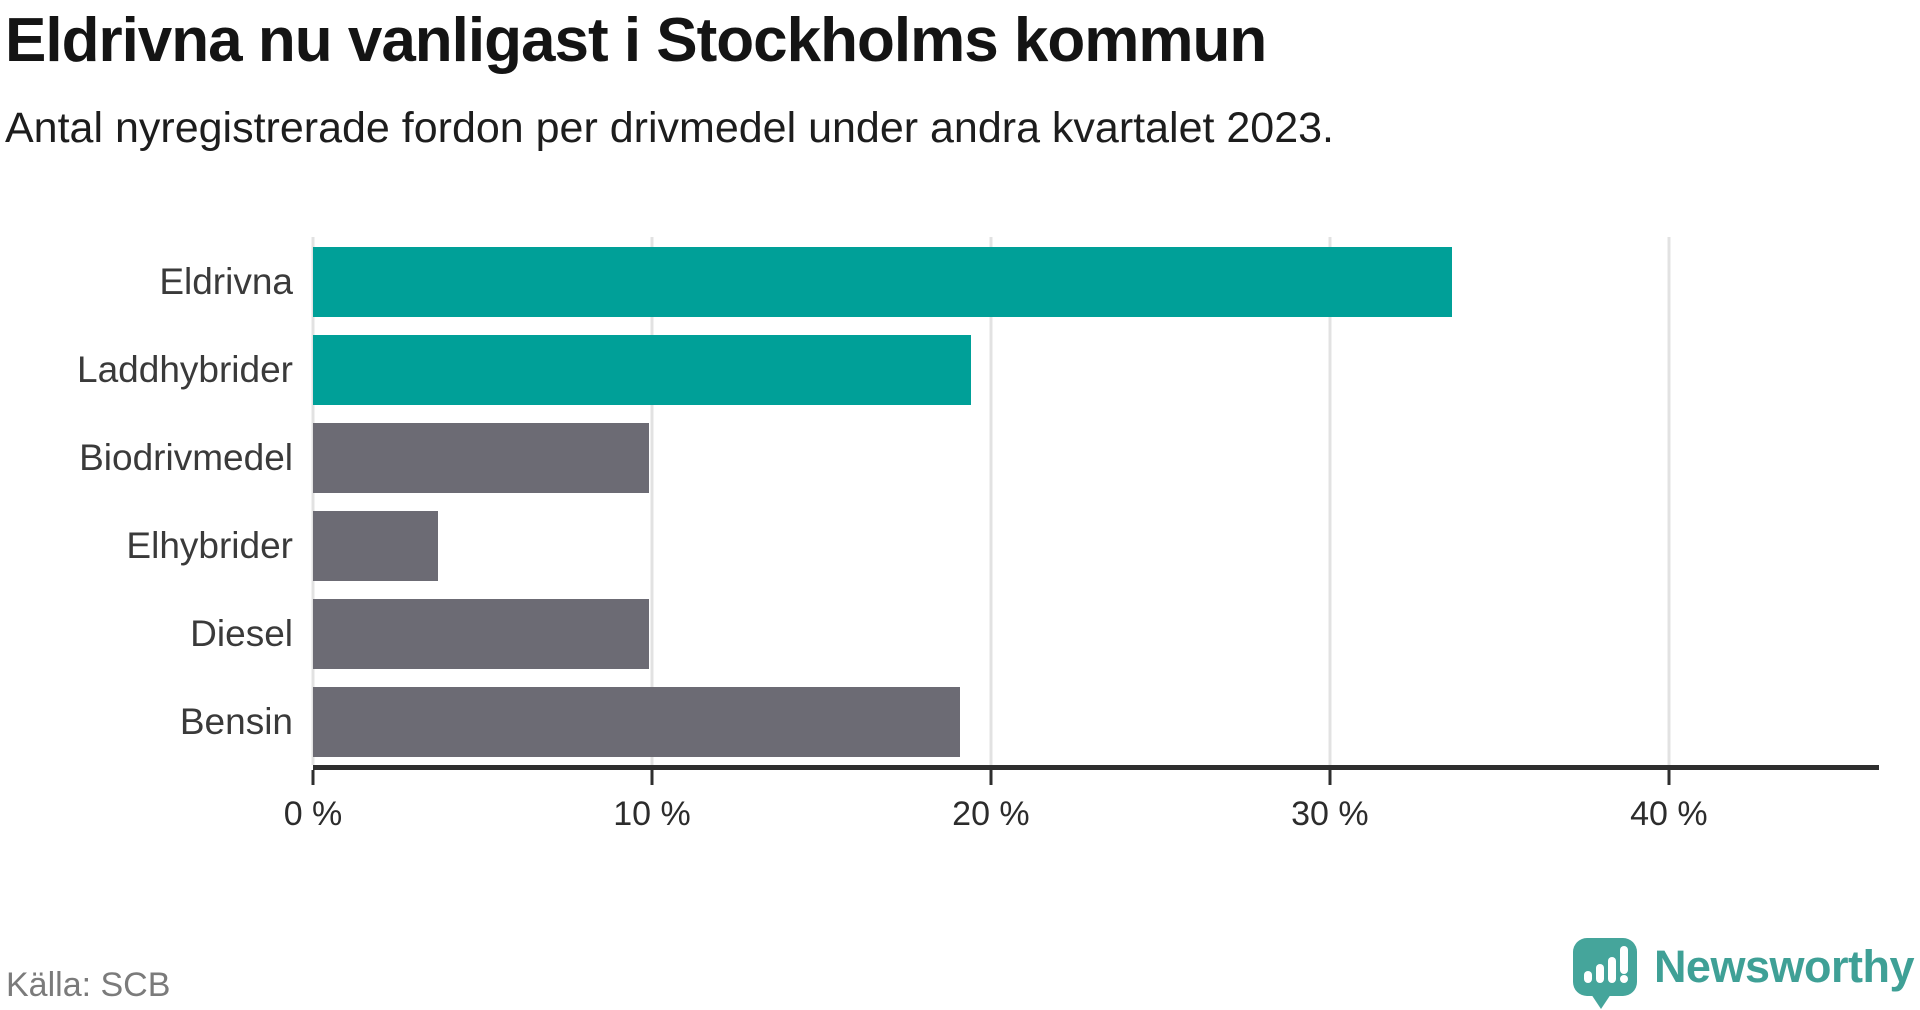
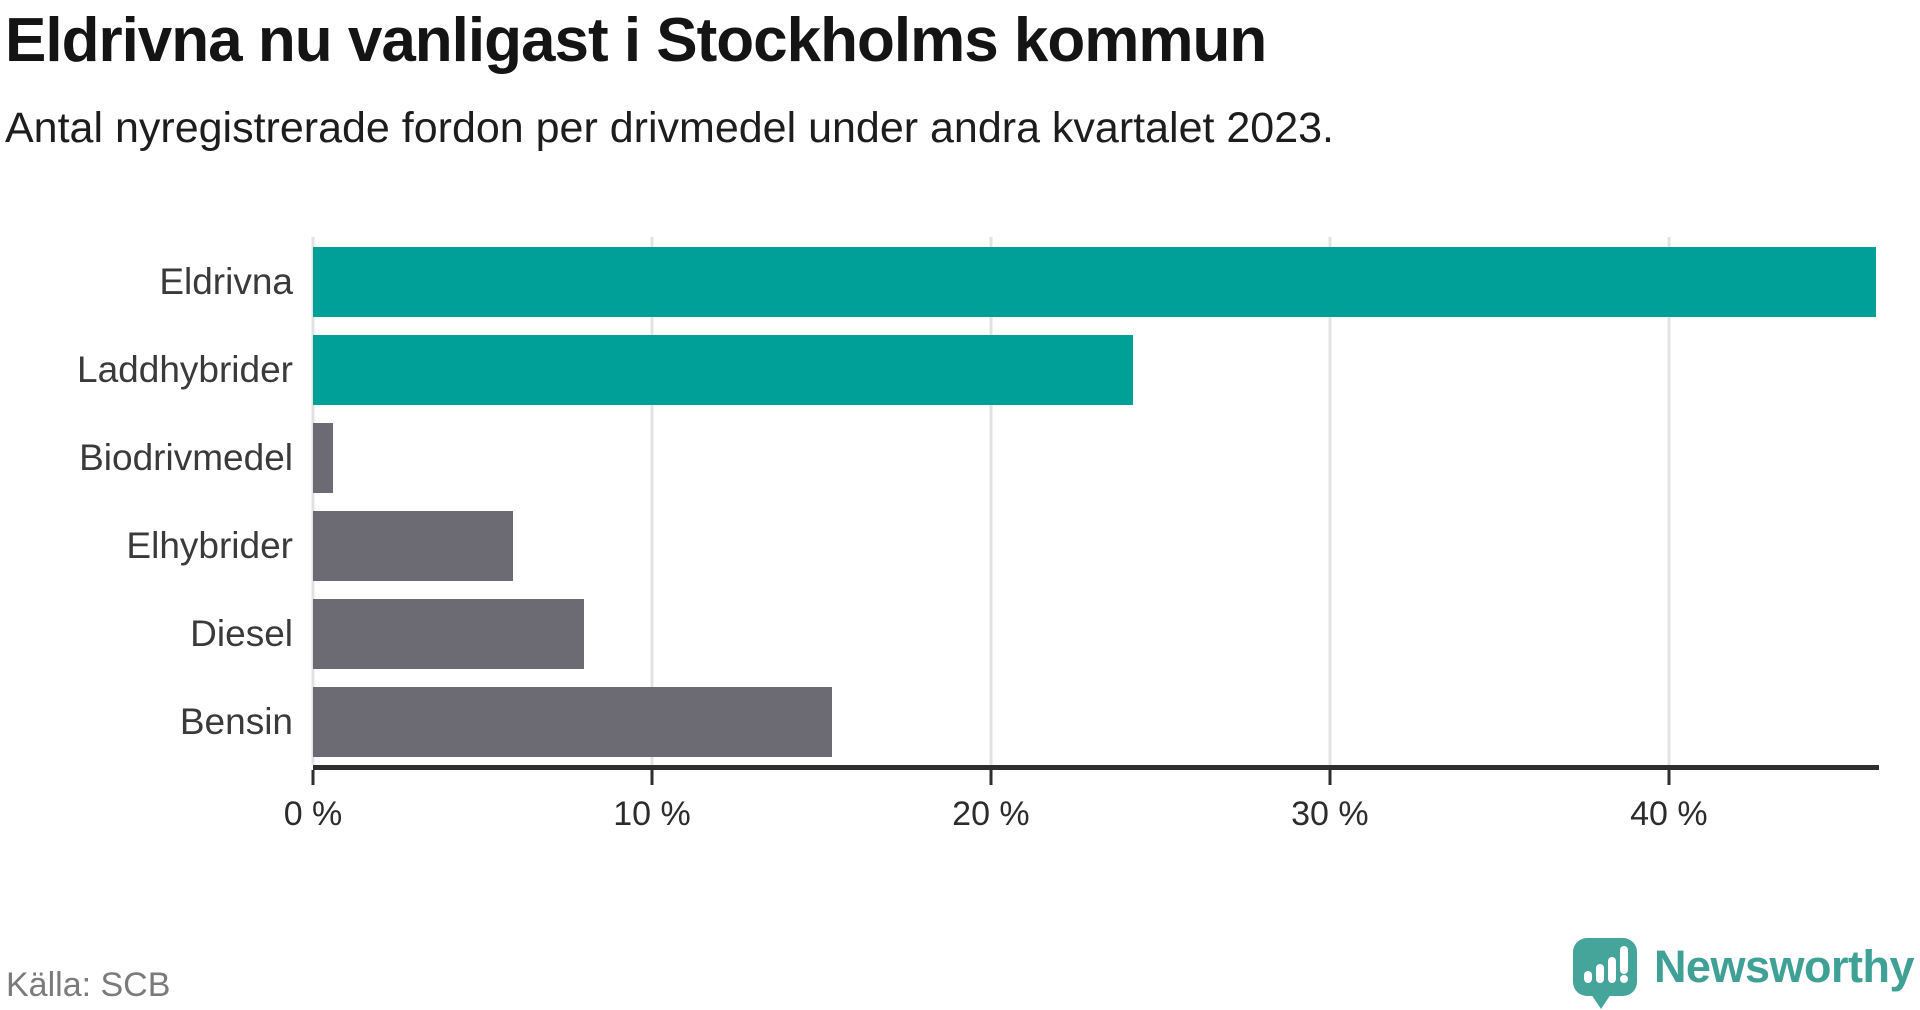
Eldrivna: 33.6% -> 46.1%
Laddhybrider: 19.4% -> 24.2%
Biodrivmedel: 9.9% -> 0.6%
Elhybrider: 3.7% -> 5.9%
Diesel: 9.9% -> 8.0%
Bensin: 19.1% -> 15.3%
